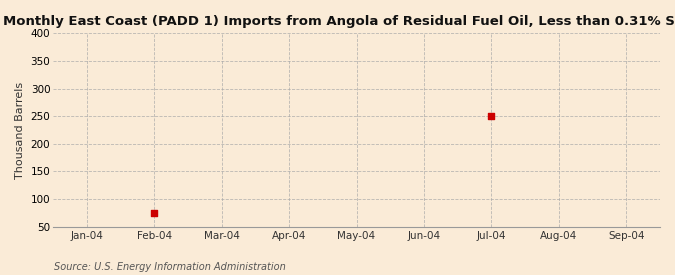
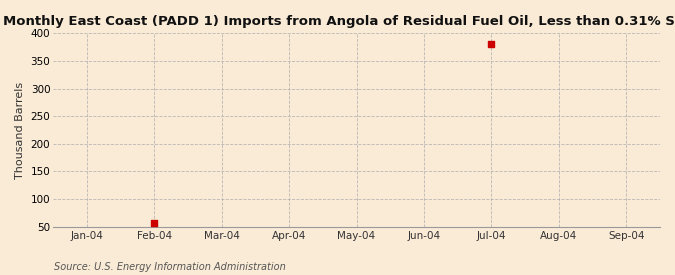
Feb-04: 74 -> 57
Jul-04: 250 -> 381
